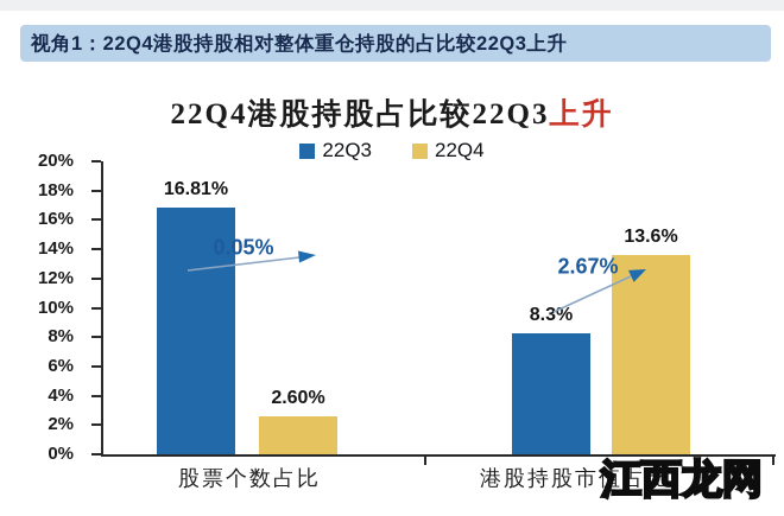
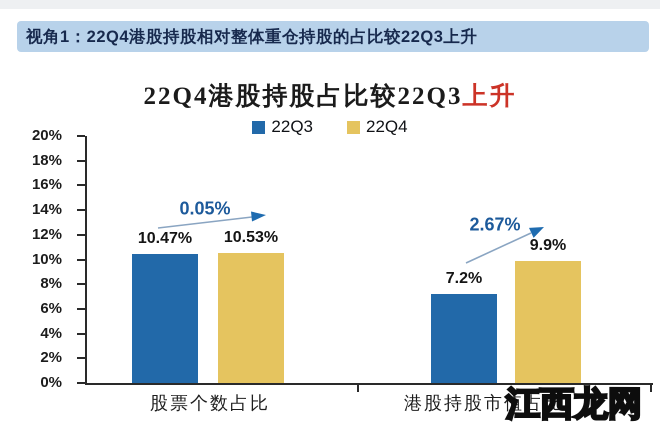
22Q3/股票个数占比: 16.81% -> 10.47%
22Q4/股票个数占比: 2.60% -> 10.53%
22Q3/港股持股市值占比: 8.3% -> 7.2%
22Q4/港股持股市值占比: 13.6% -> 9.9%
